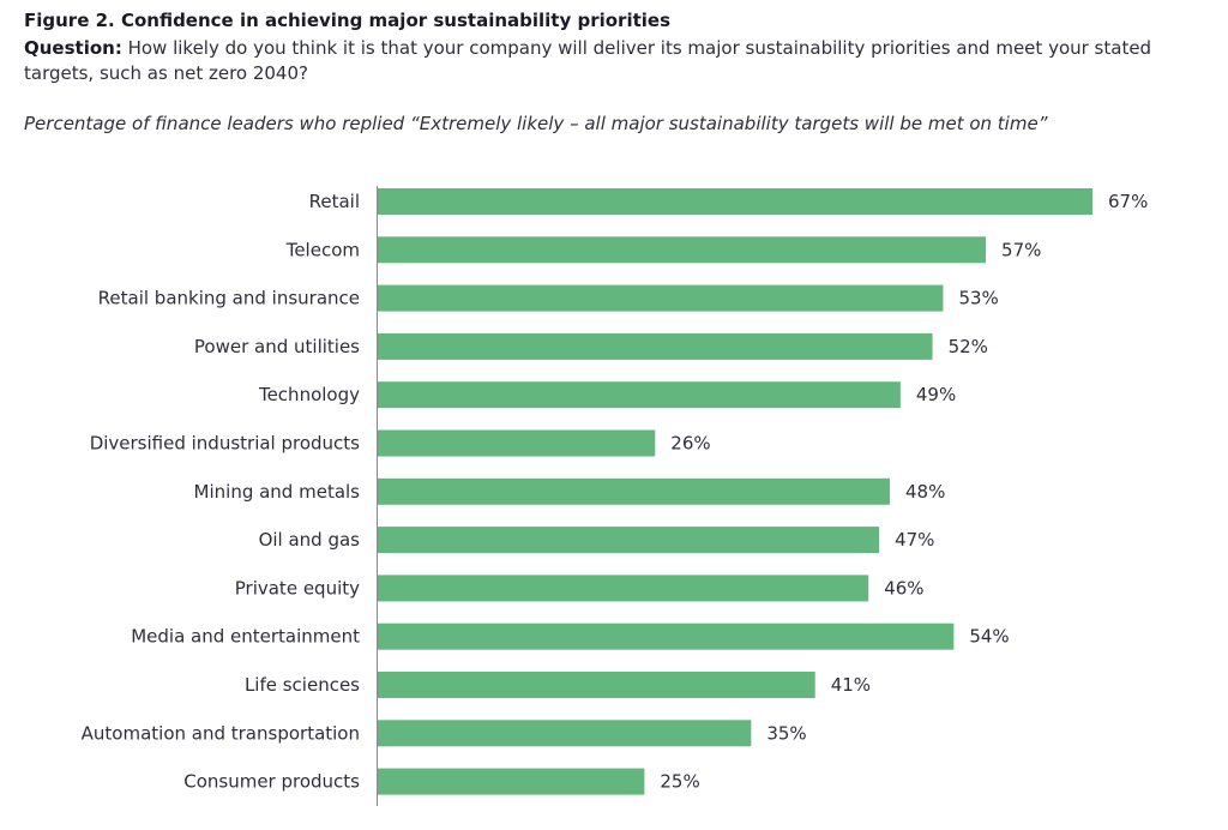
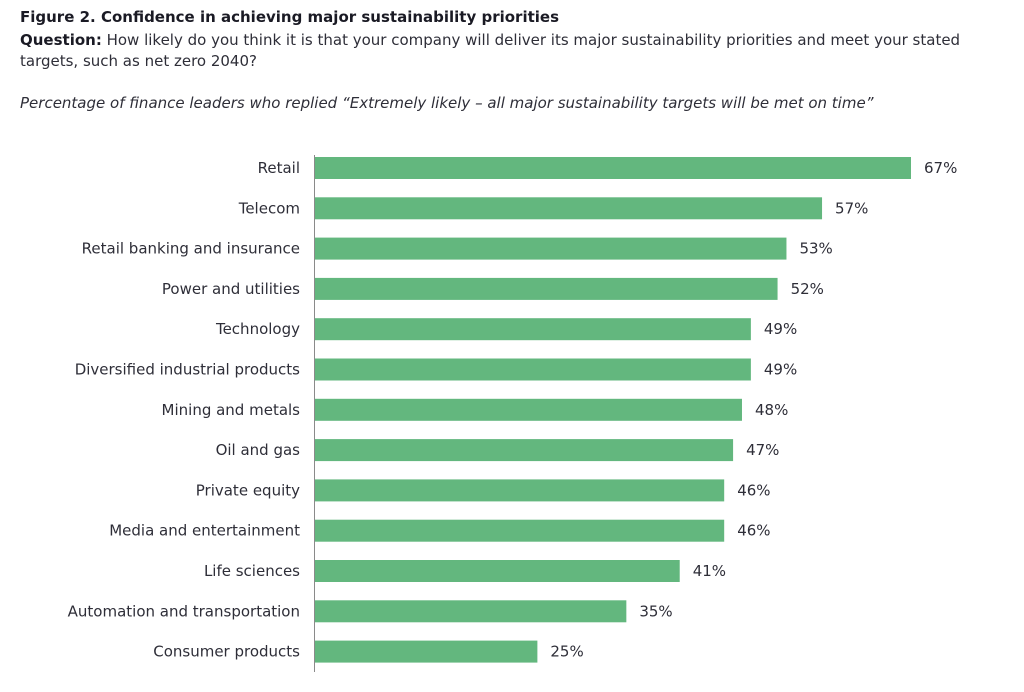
Diversified industrial products: 26% -> 49%
Media and entertainment: 54% -> 46%
